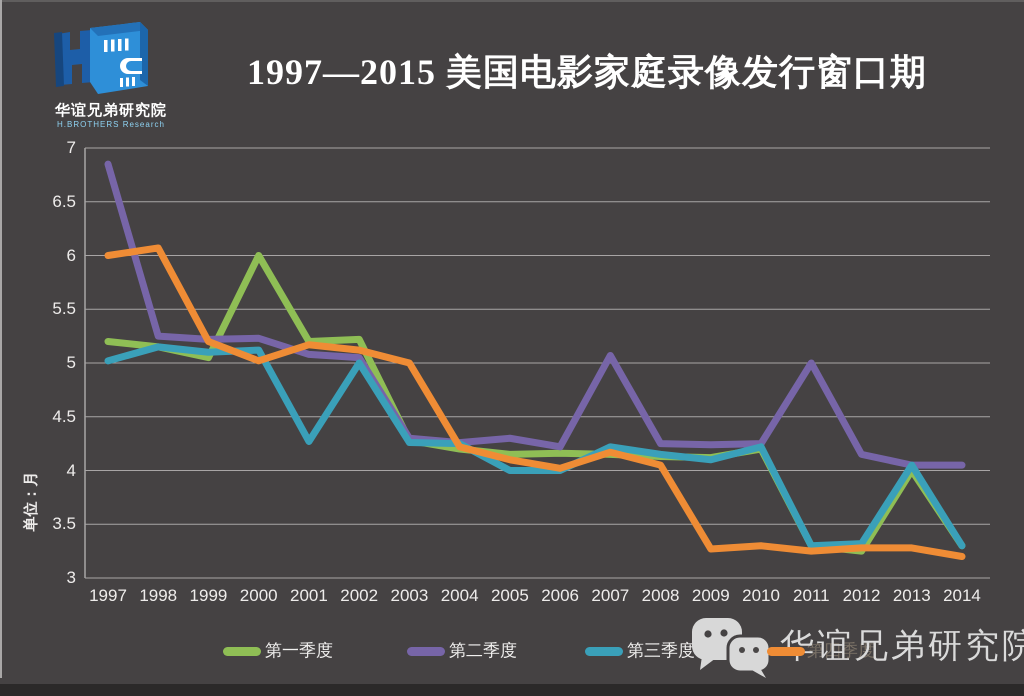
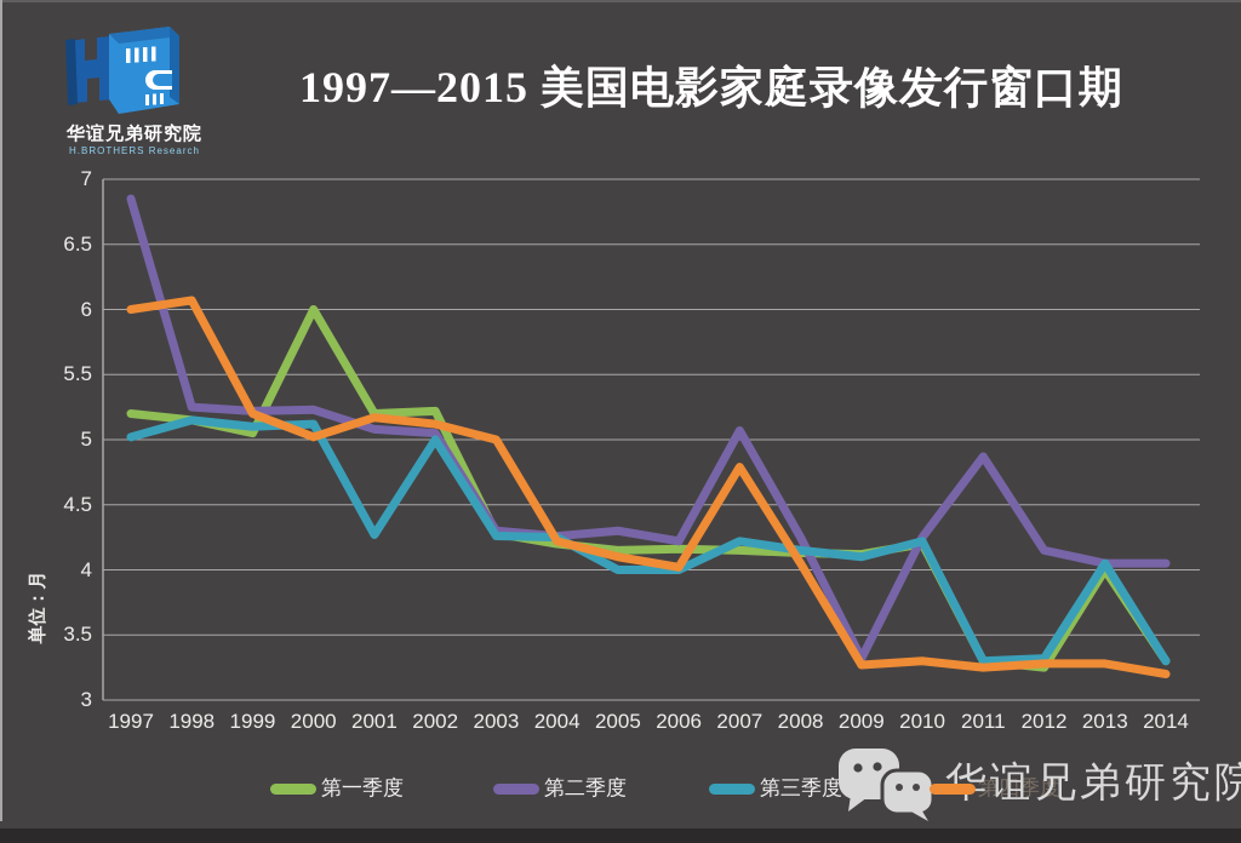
第四季度/2007: 4.17 -> 4.79
第二季度/2009: 4.24 -> 3.32
第二季度/2011: 5.00 -> 4.87
